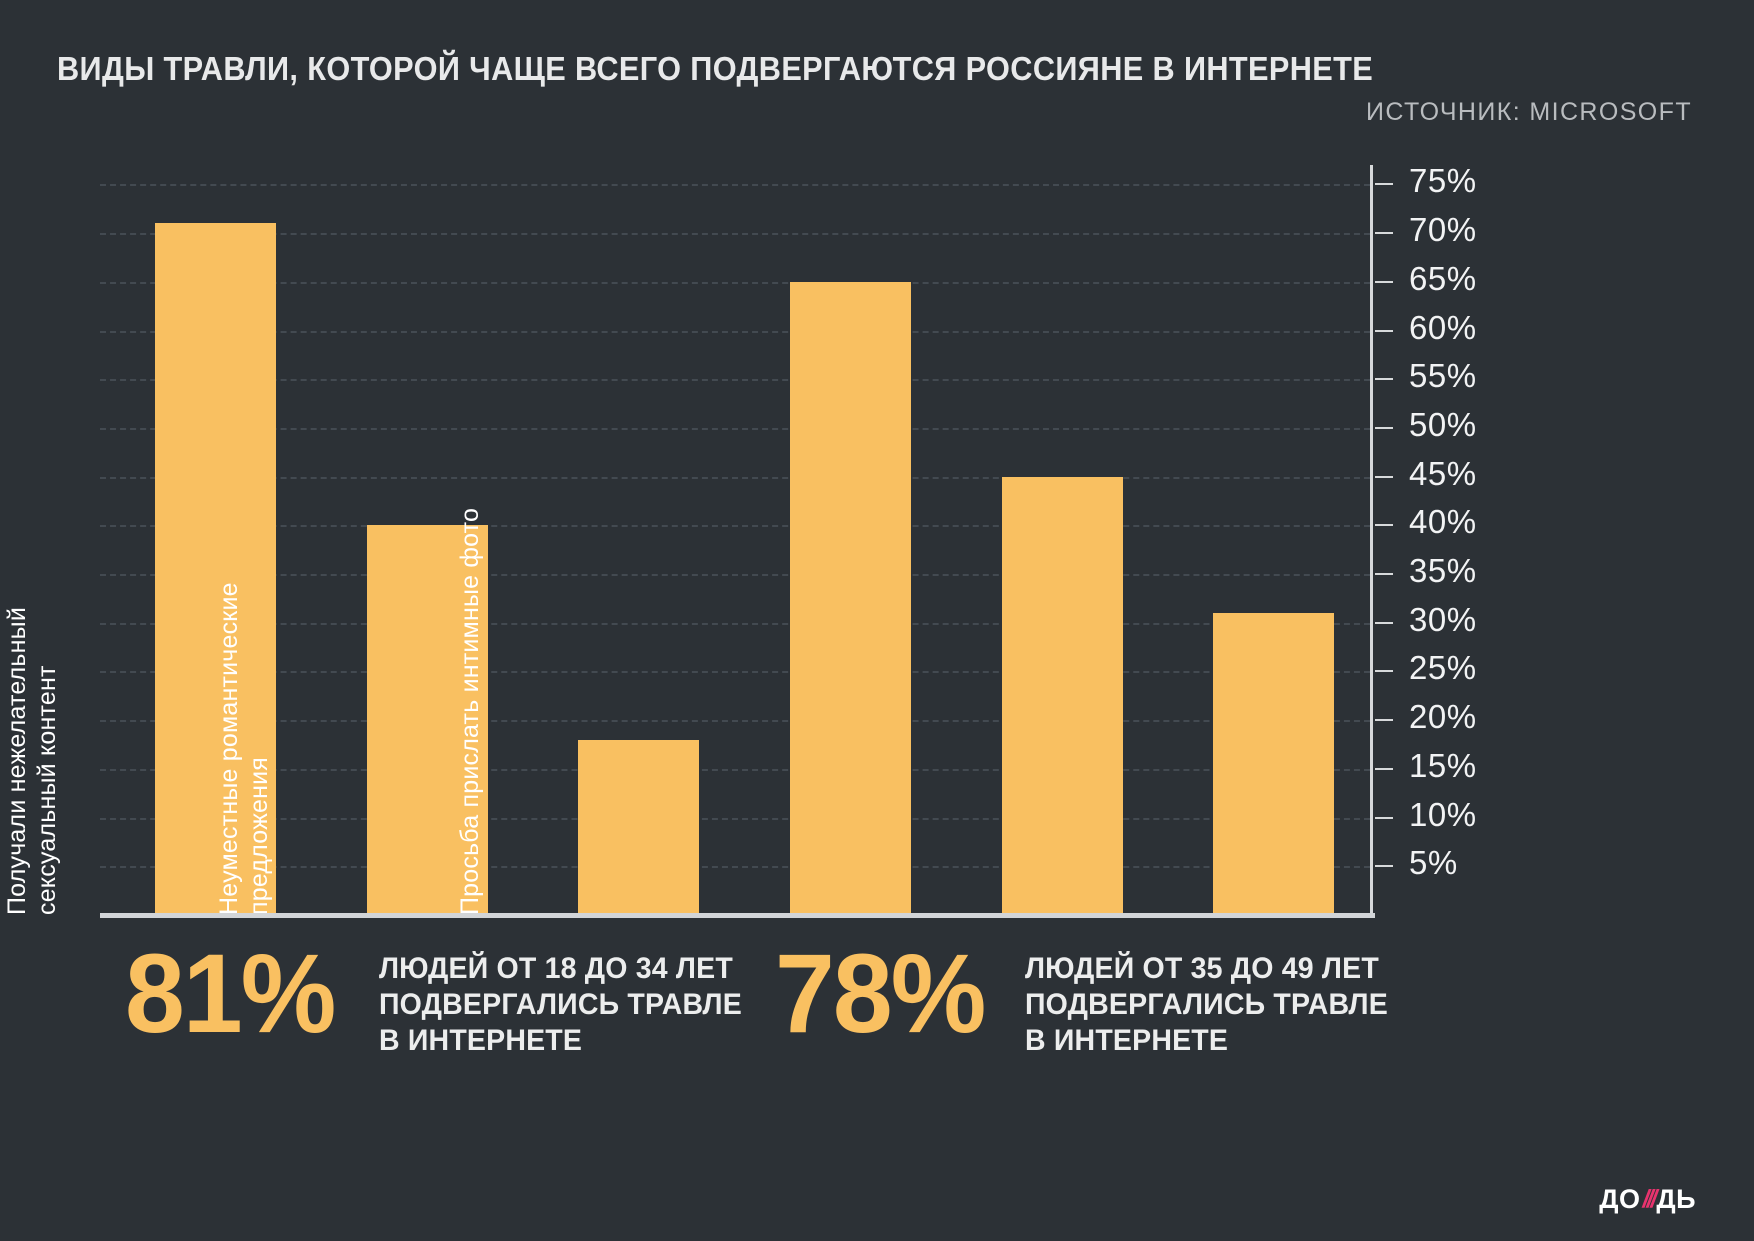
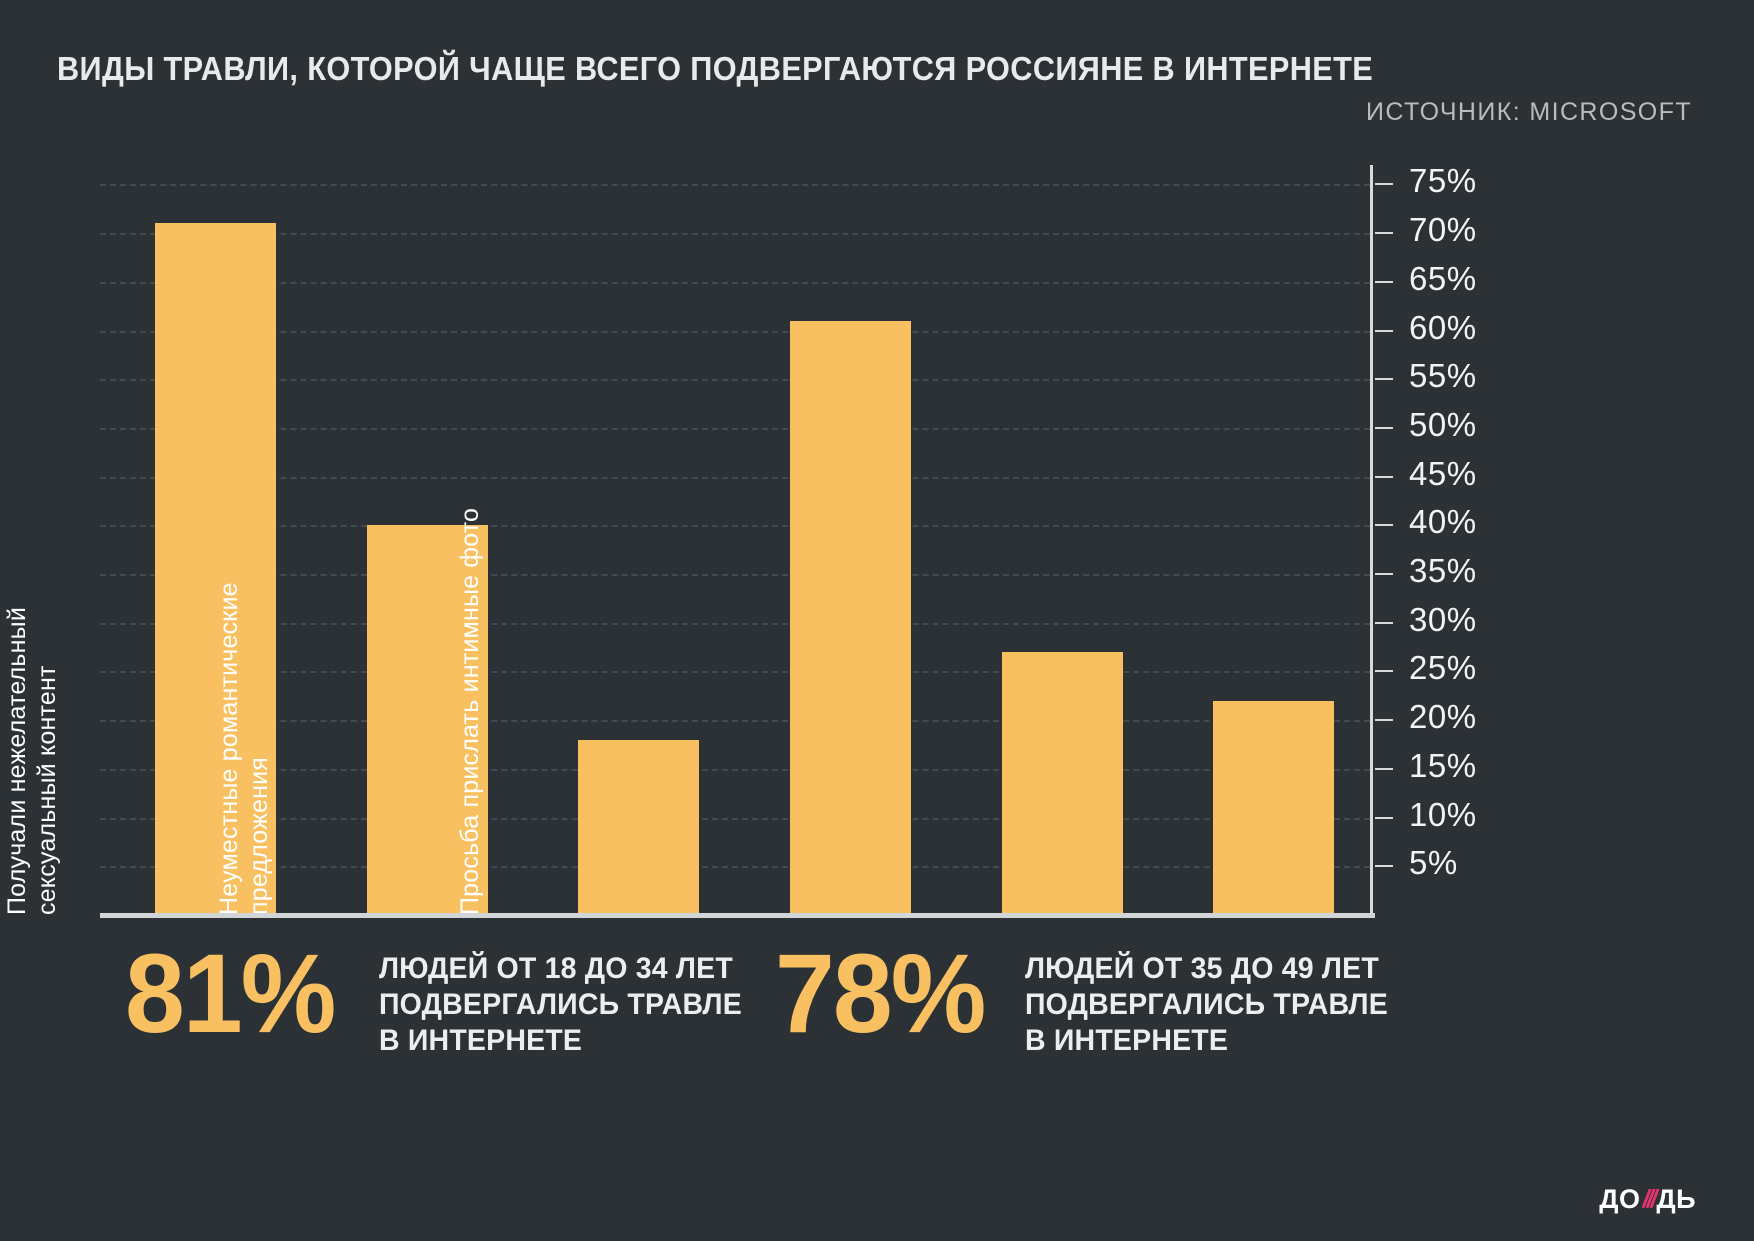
Получали нежелательный сексуальный контент: 65% -> 61%
Неуместные романтические предложения: 45% -> 27%
Просьба прислать интимные фото: 31% -> 22%
